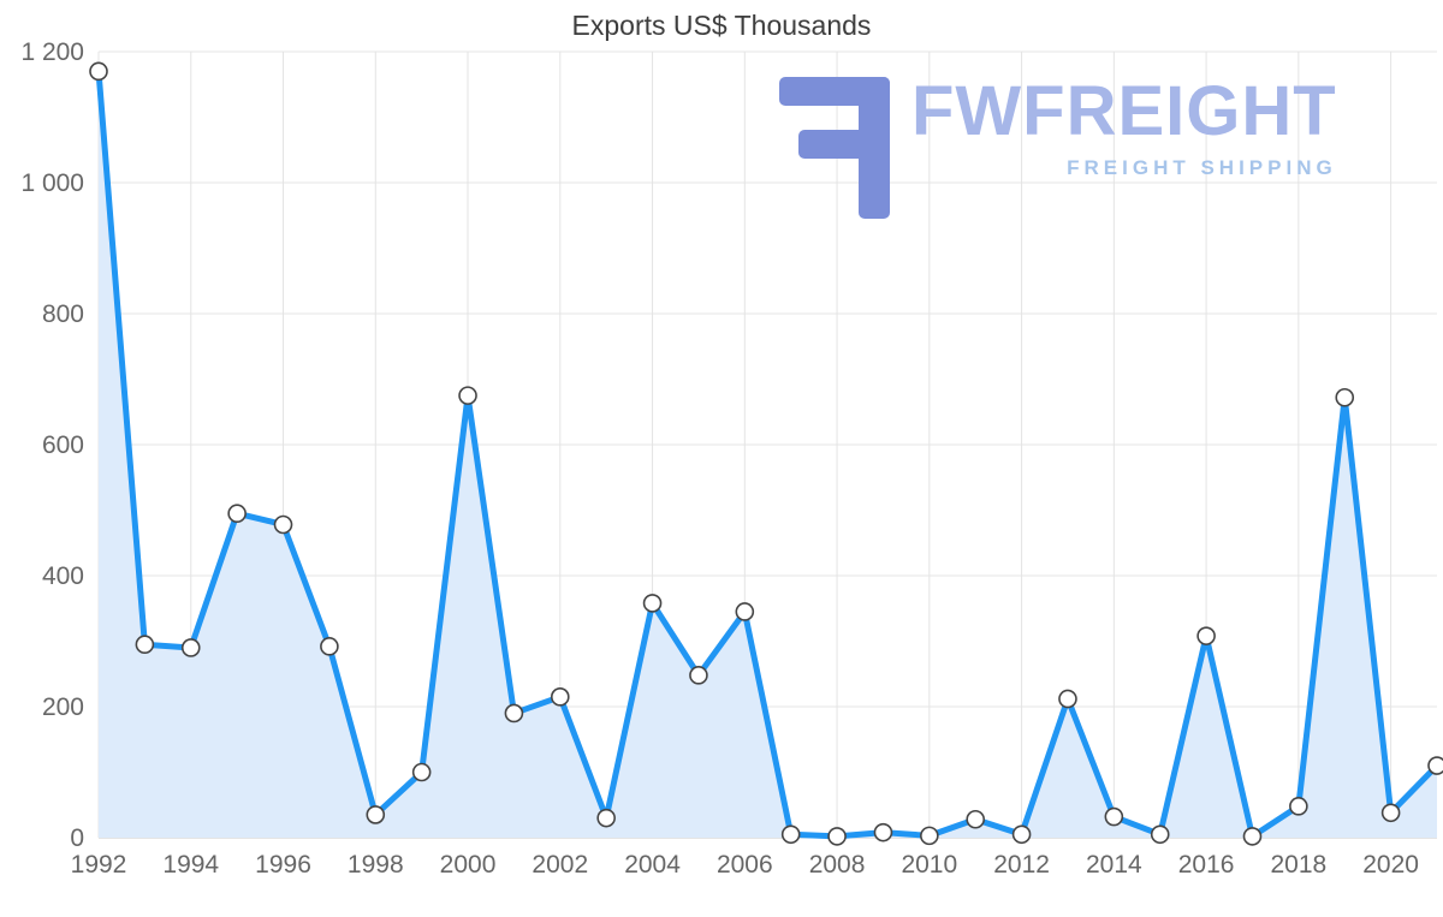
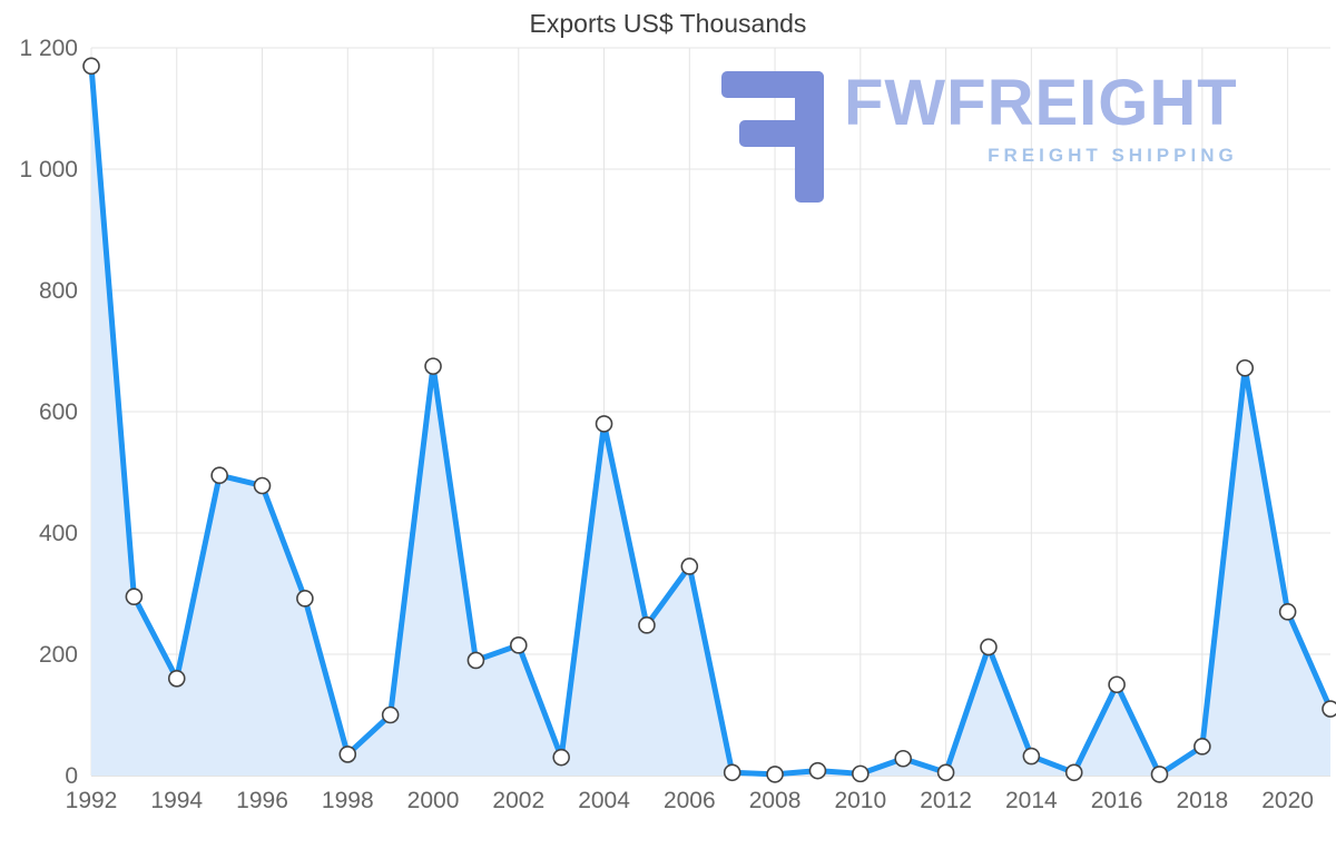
1994: 290 -> 160
2004: 360 -> 580
2016: 310 -> 150
2020: 40 -> 270
